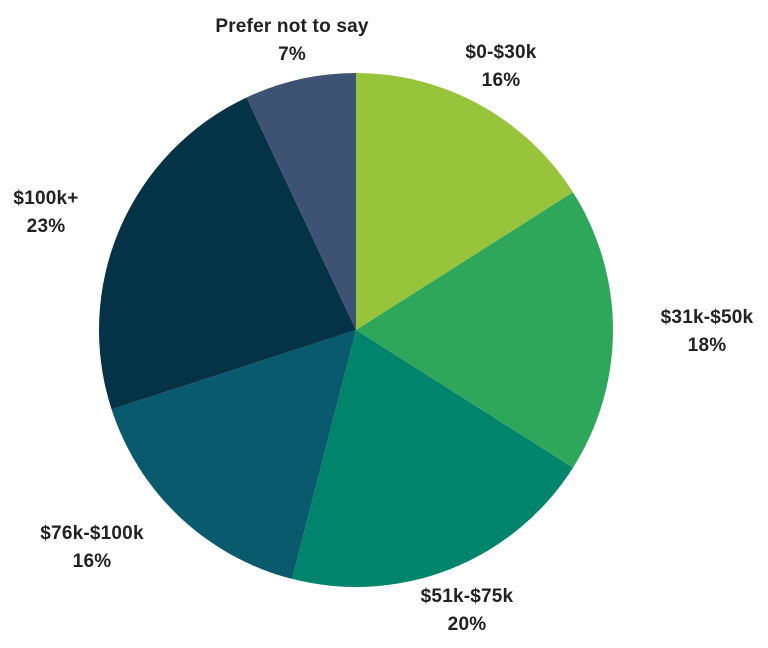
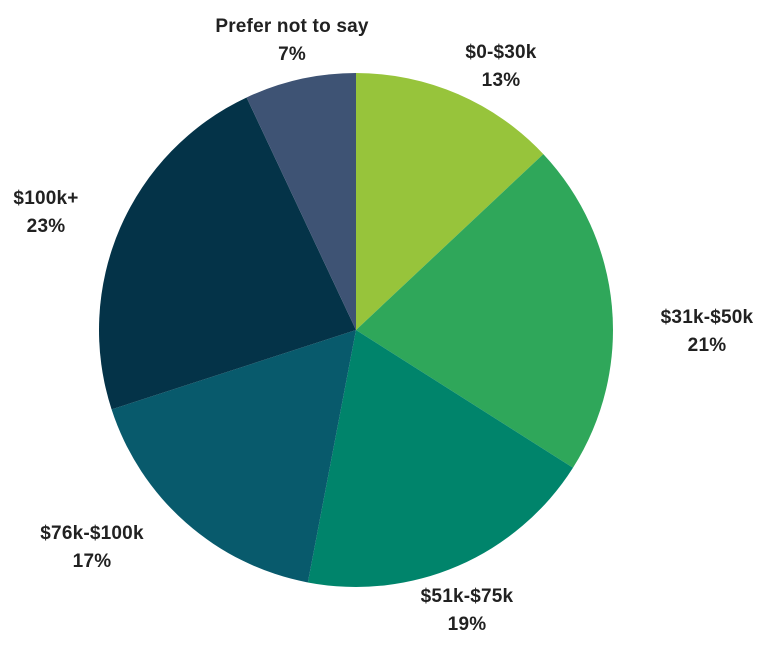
$0-$30k: 16% -> 13%
$31k-$50k: 18% -> 21%
$51k-$75k: 20% -> 19%
$76k-$100k: 16% -> 17%
